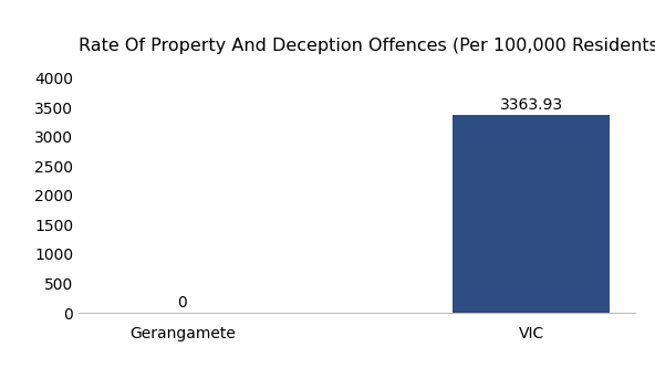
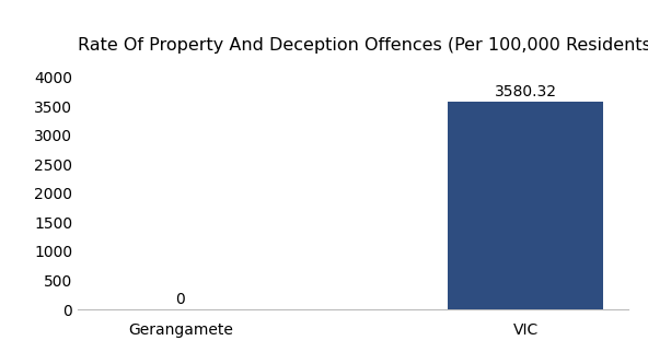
VIC: 3363.93 -> 3580.32
